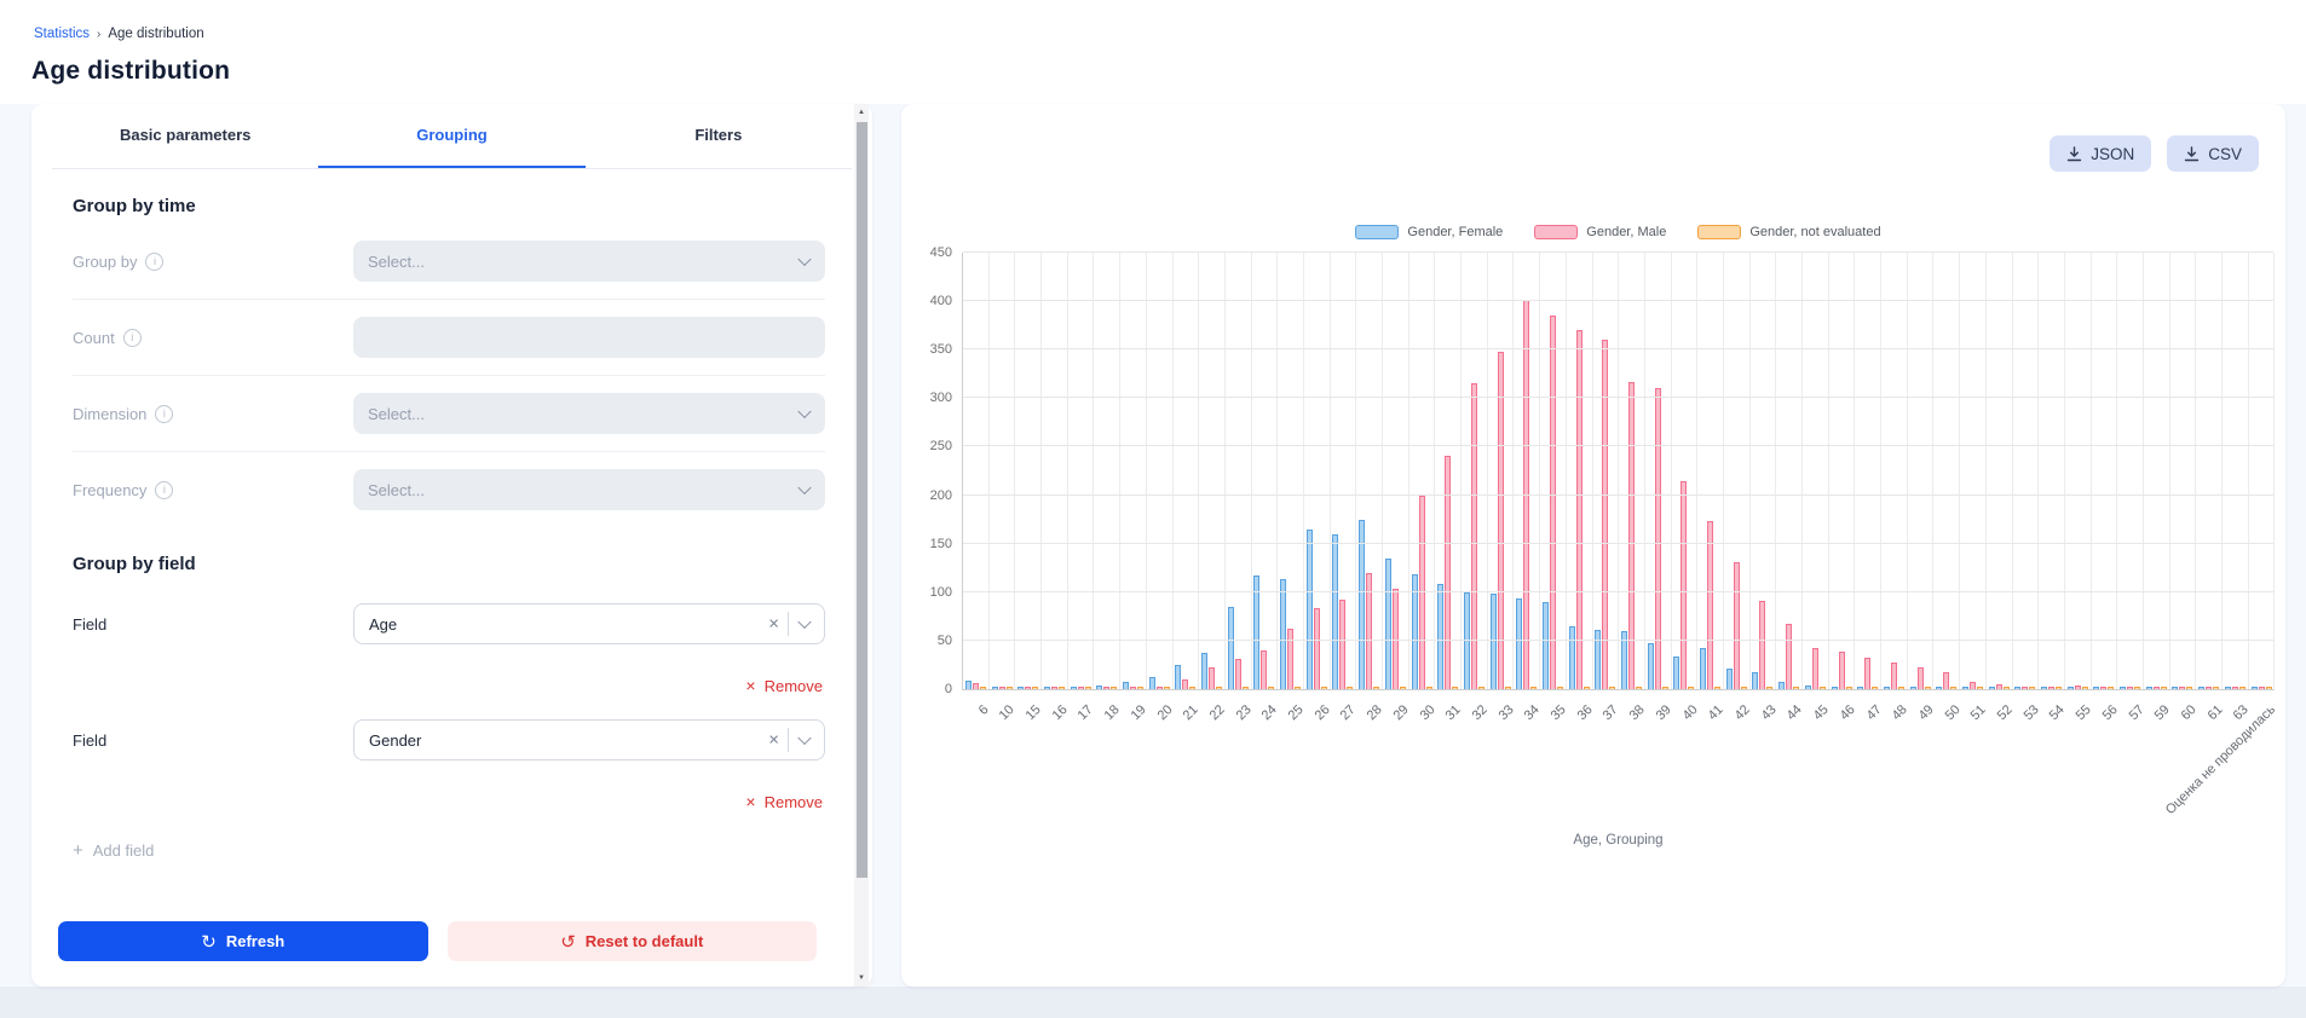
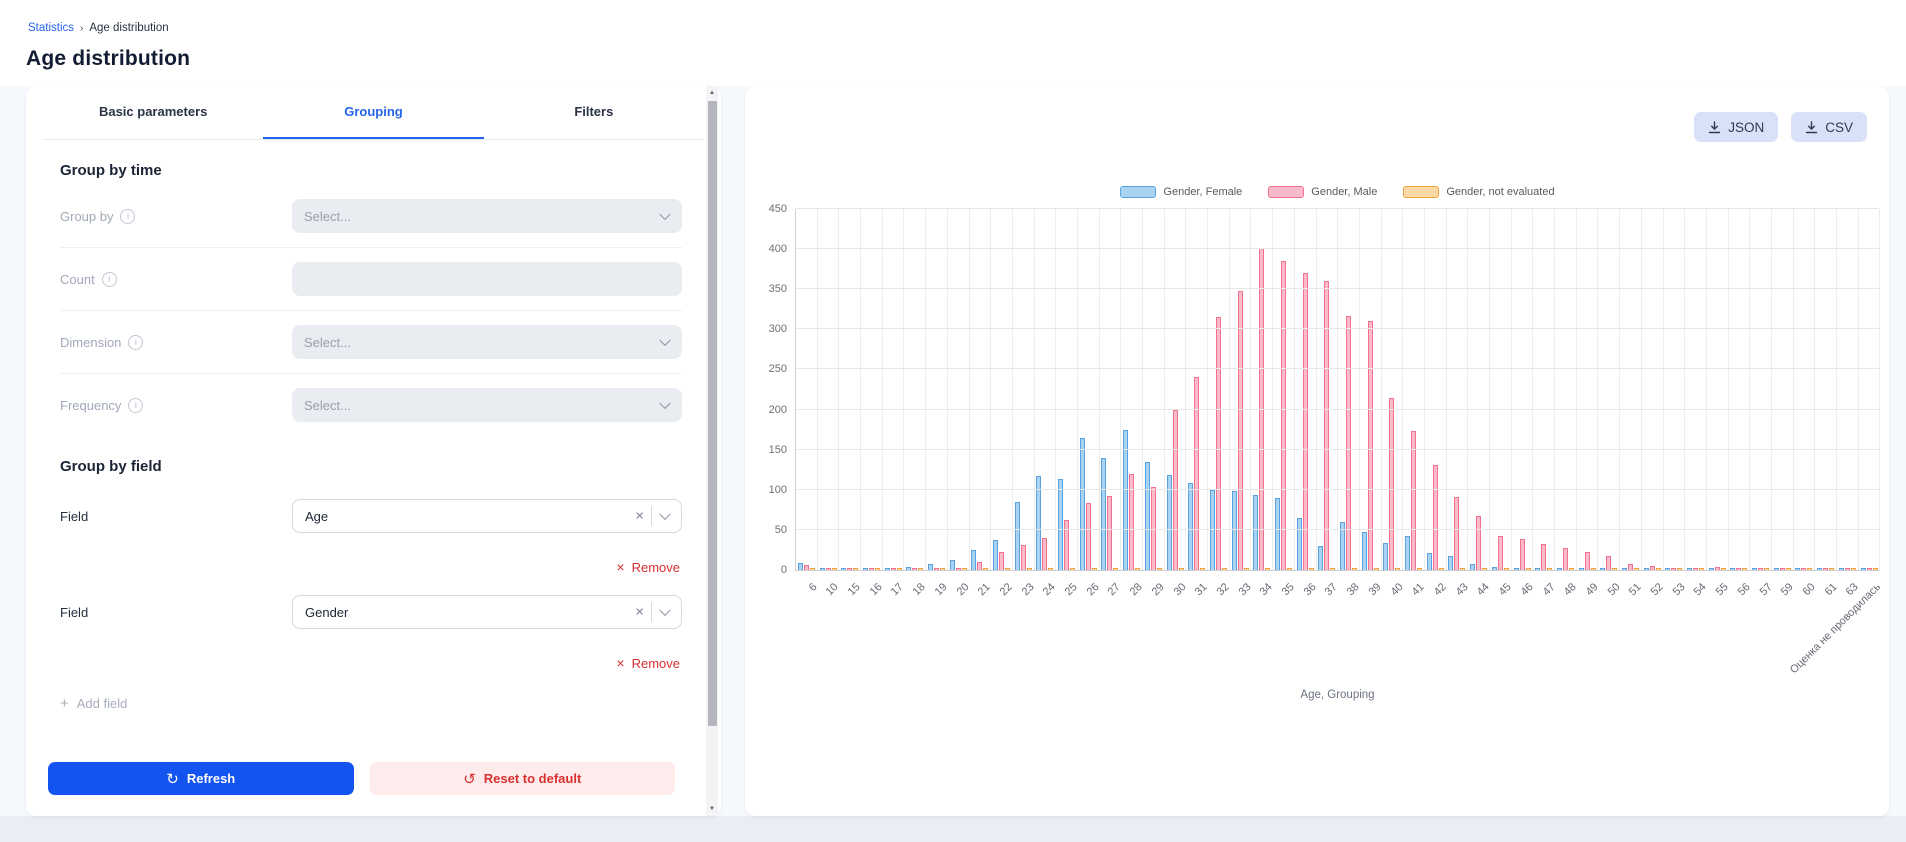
Gender, Female/27: 160 -> 140
Gender, Female/37: 60 -> 30
